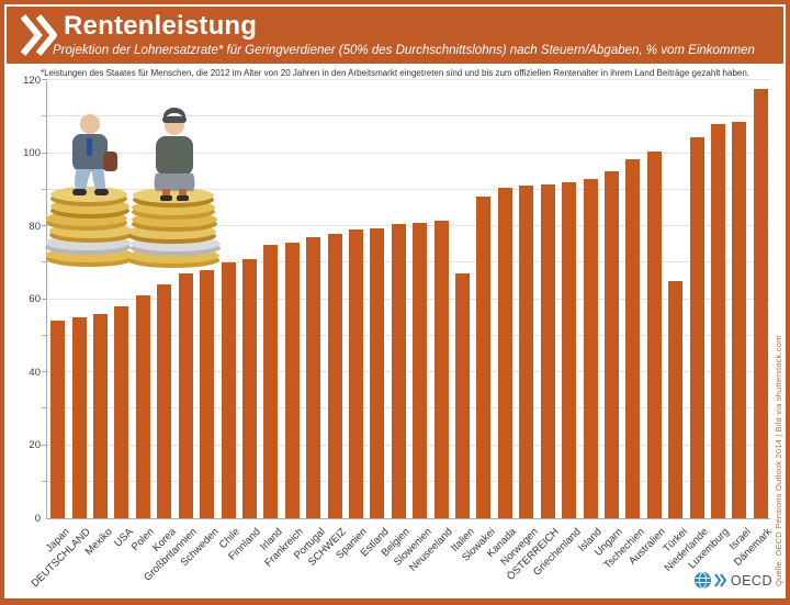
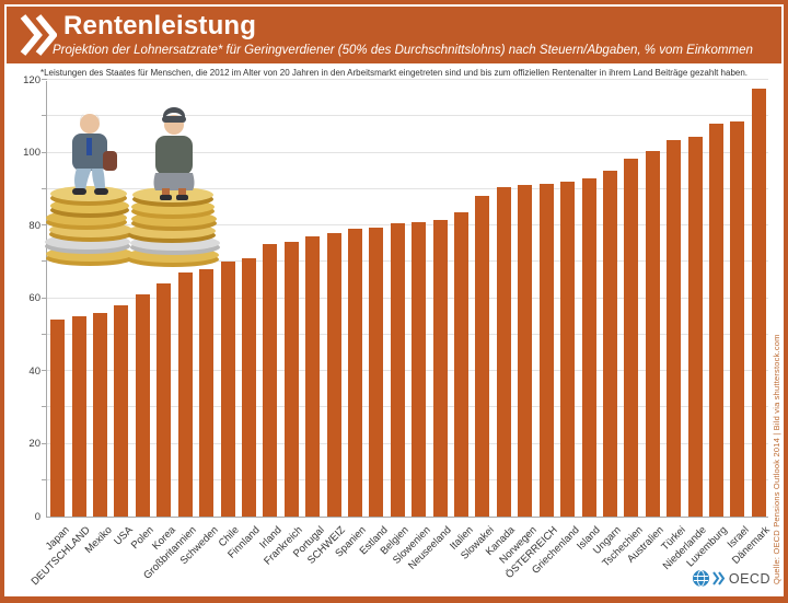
Italien: 67 -> 84
Türkei: 65 -> 104
